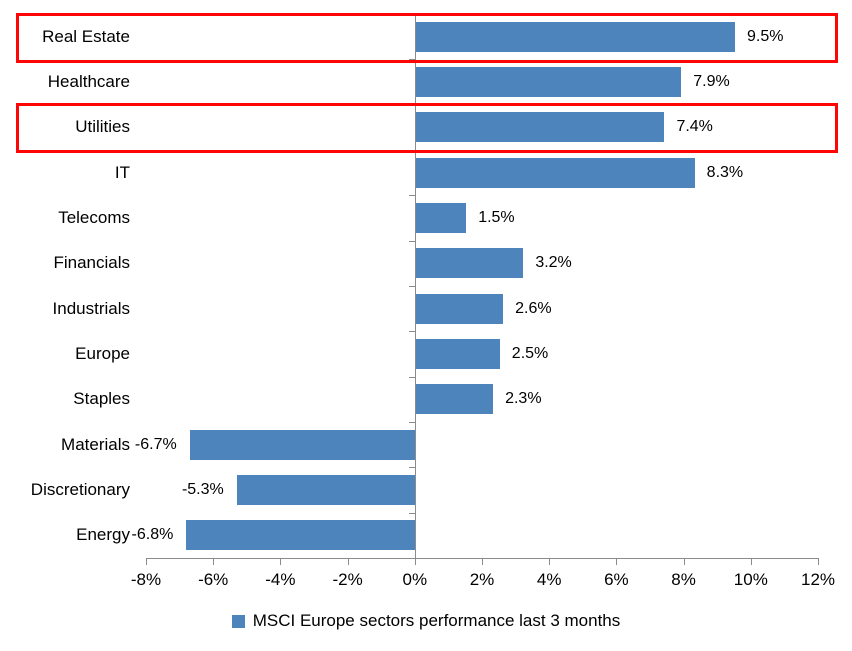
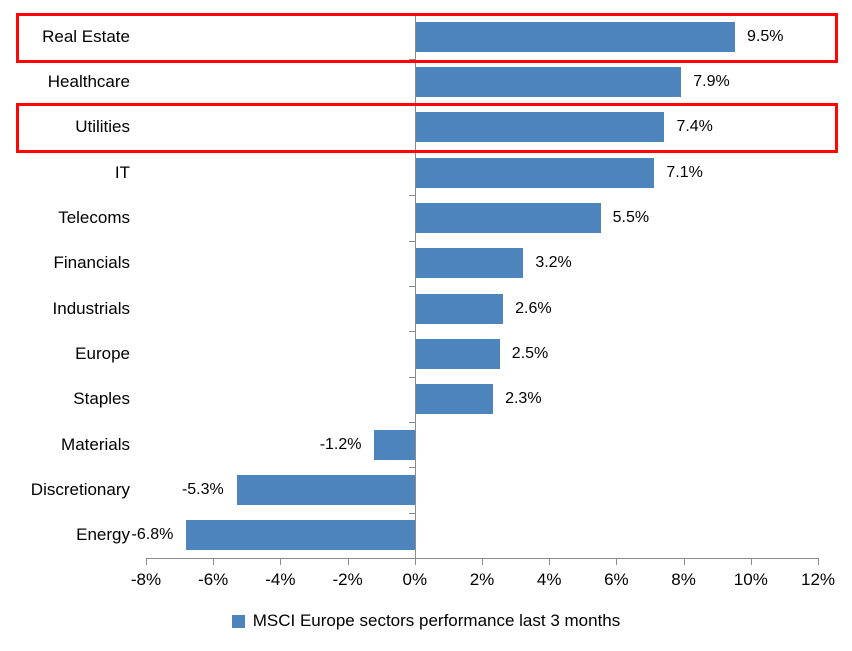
IT: 8.3% -> 7.1%
Telecoms: 1.5% -> 5.5%
Materials: -6.7% -> -1.2%
